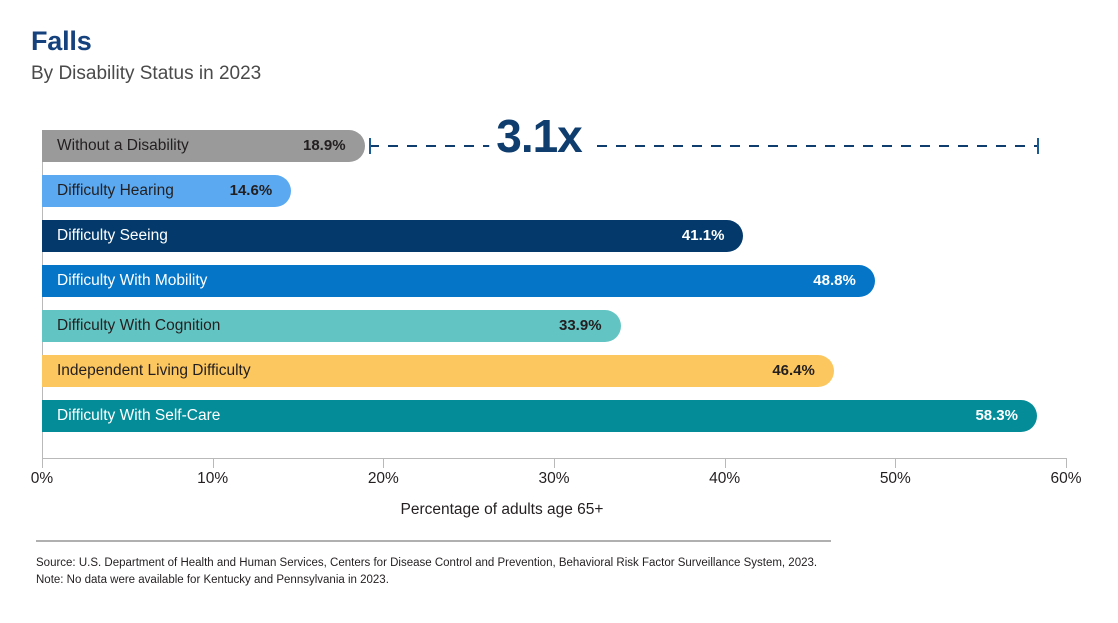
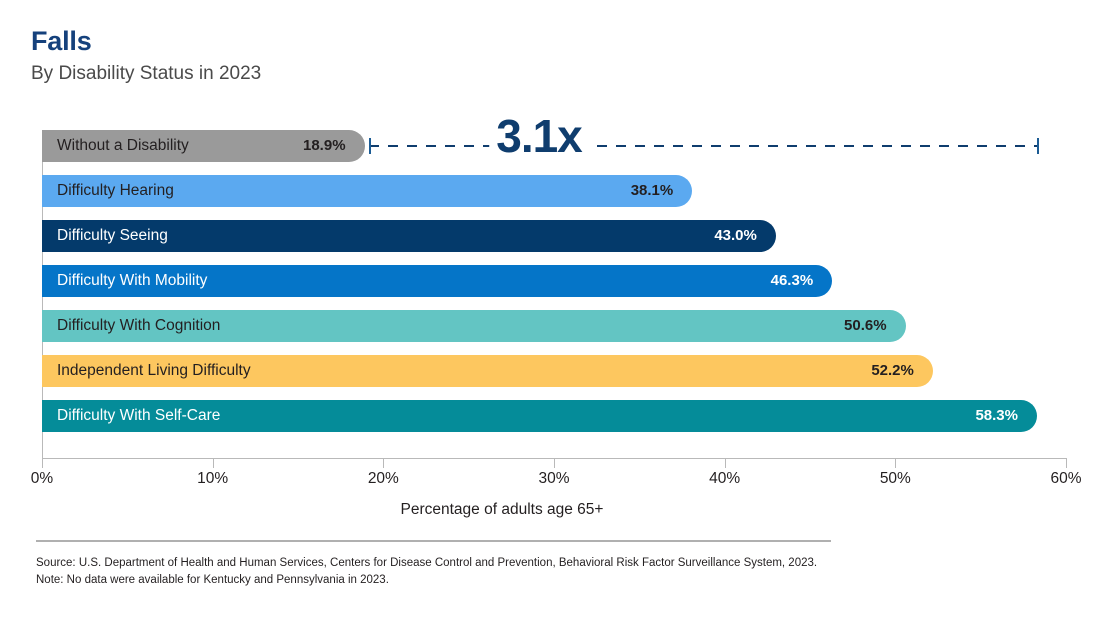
Difficulty Hearing: 14.6% -> 38.1%
Difficulty Seeing: 41.1% -> 43.0%
Difficulty With Mobility: 48.8% -> 46.3%
Difficulty With Cognition: 33.9% -> 50.6%
Independent Living Difficulty: 46.4% -> 52.2%
